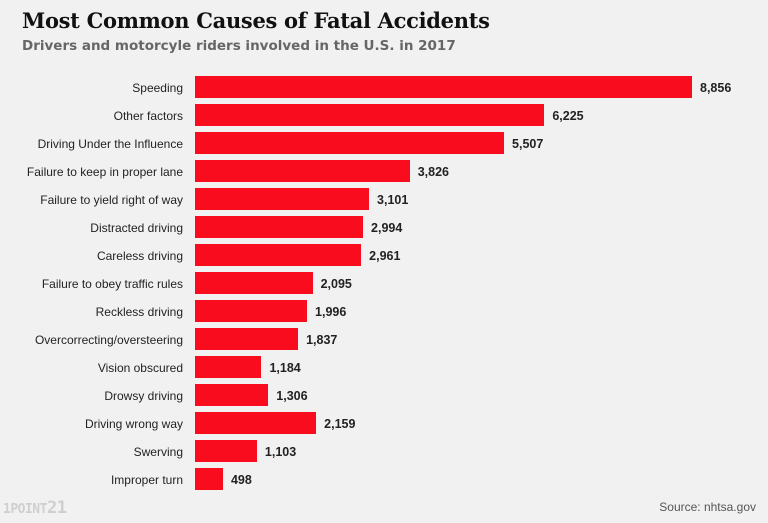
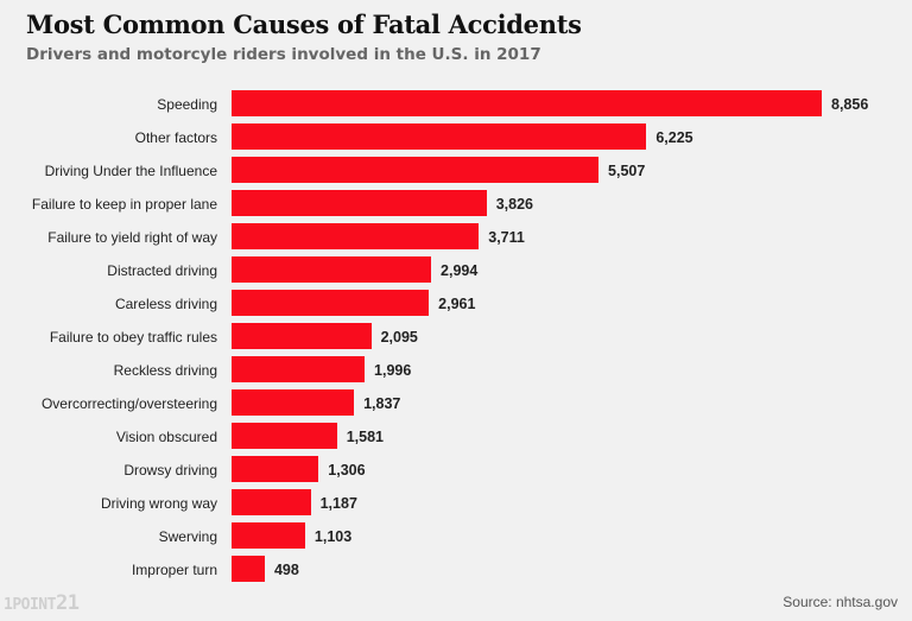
Failure to yield right of way: 3,101 -> 3,711
Vision obscured: 1,184 -> 1,581
Driving wrong way: 2,159 -> 1,187
